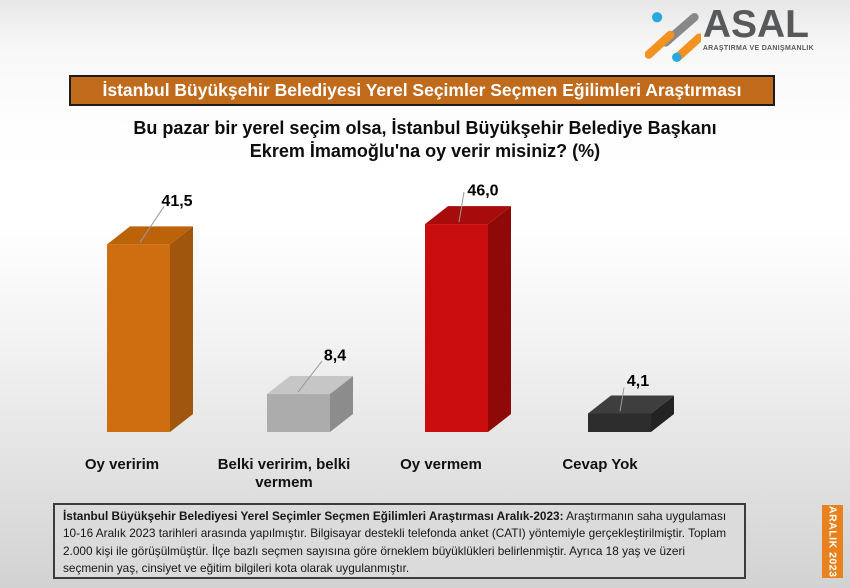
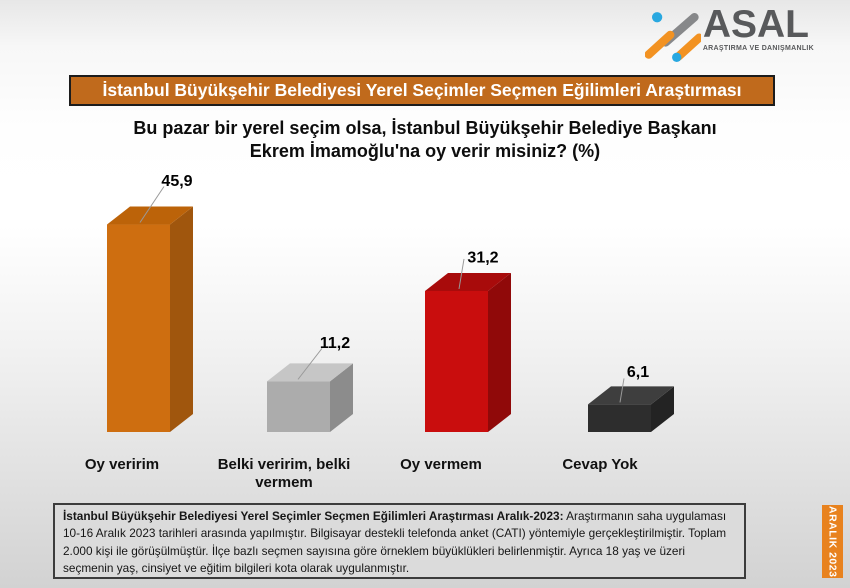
Oy veririm: 41,5 -> 45,9
Belki veririm, belki vermem: 8,4 -> 11,2
Oy vermem: 46,0 -> 31,2
Cevap Yok: 4,1 -> 6,1
